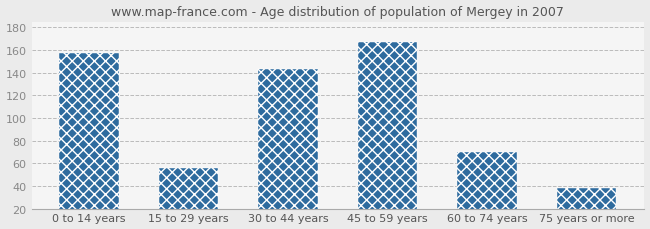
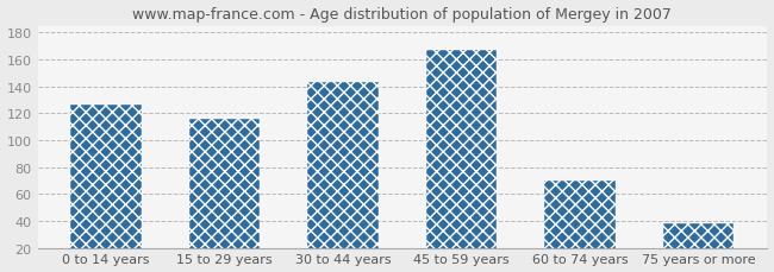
0 to 14 years: 157 -> 126
15 to 29 years: 56 -> 116
